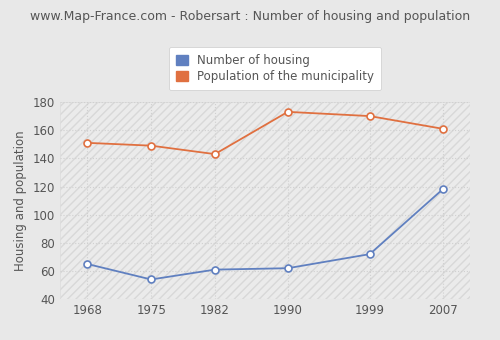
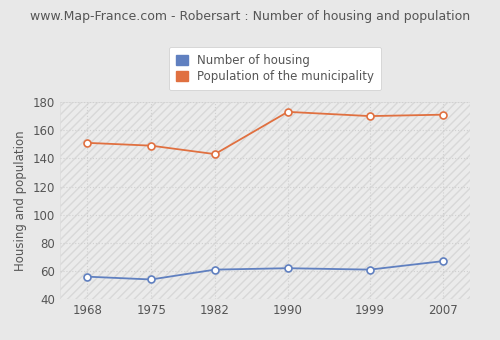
Number of housing/1968: 65 -> 56
Number of housing/1999: 72 -> 61
Number of housing/2007: 118 -> 67
Population of the municipality/2007: 161 -> 171
